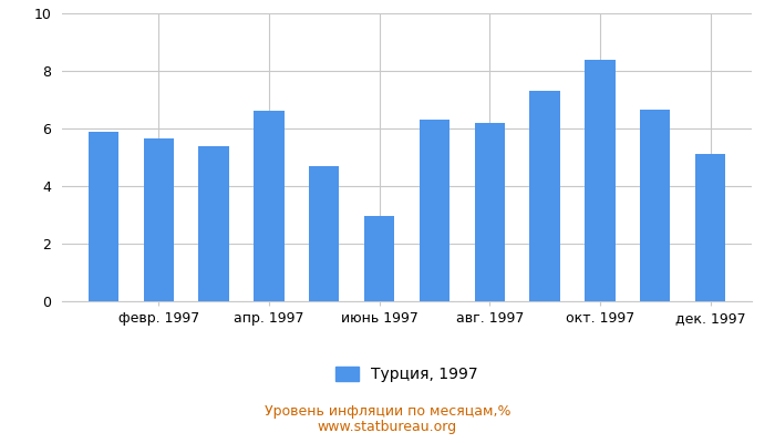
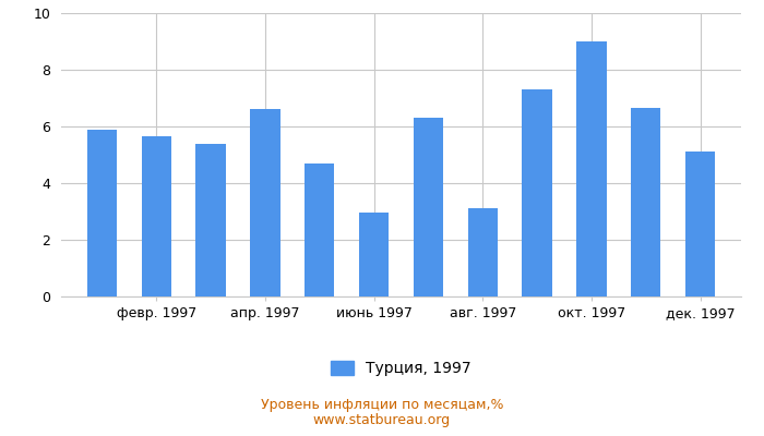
авг. 1997: 6.20 -> 3.10
окт. 1997: 8.40 -> 9.00
